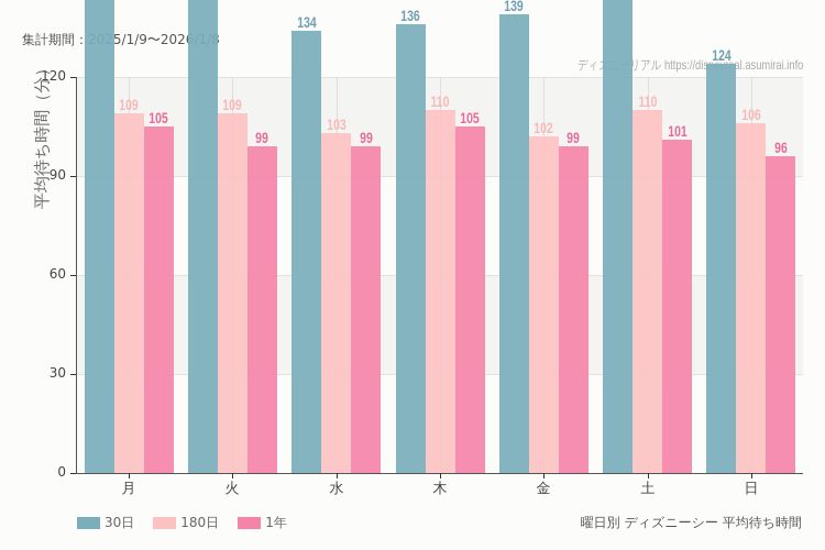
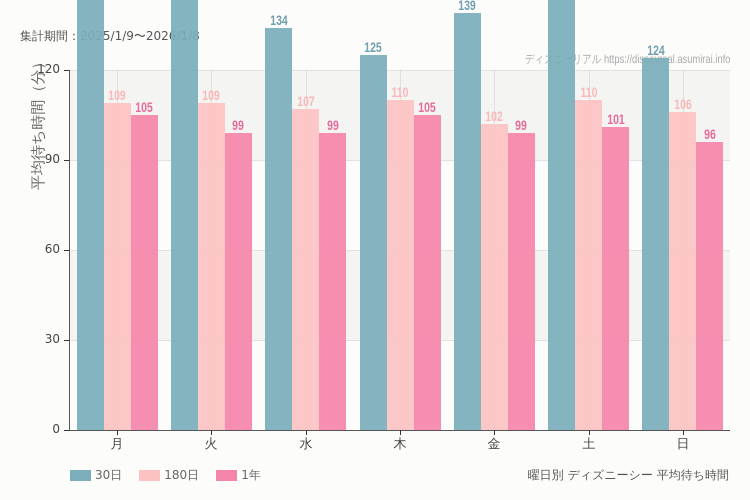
180日/水: 103 -> 107
30日/木: 136 -> 125
